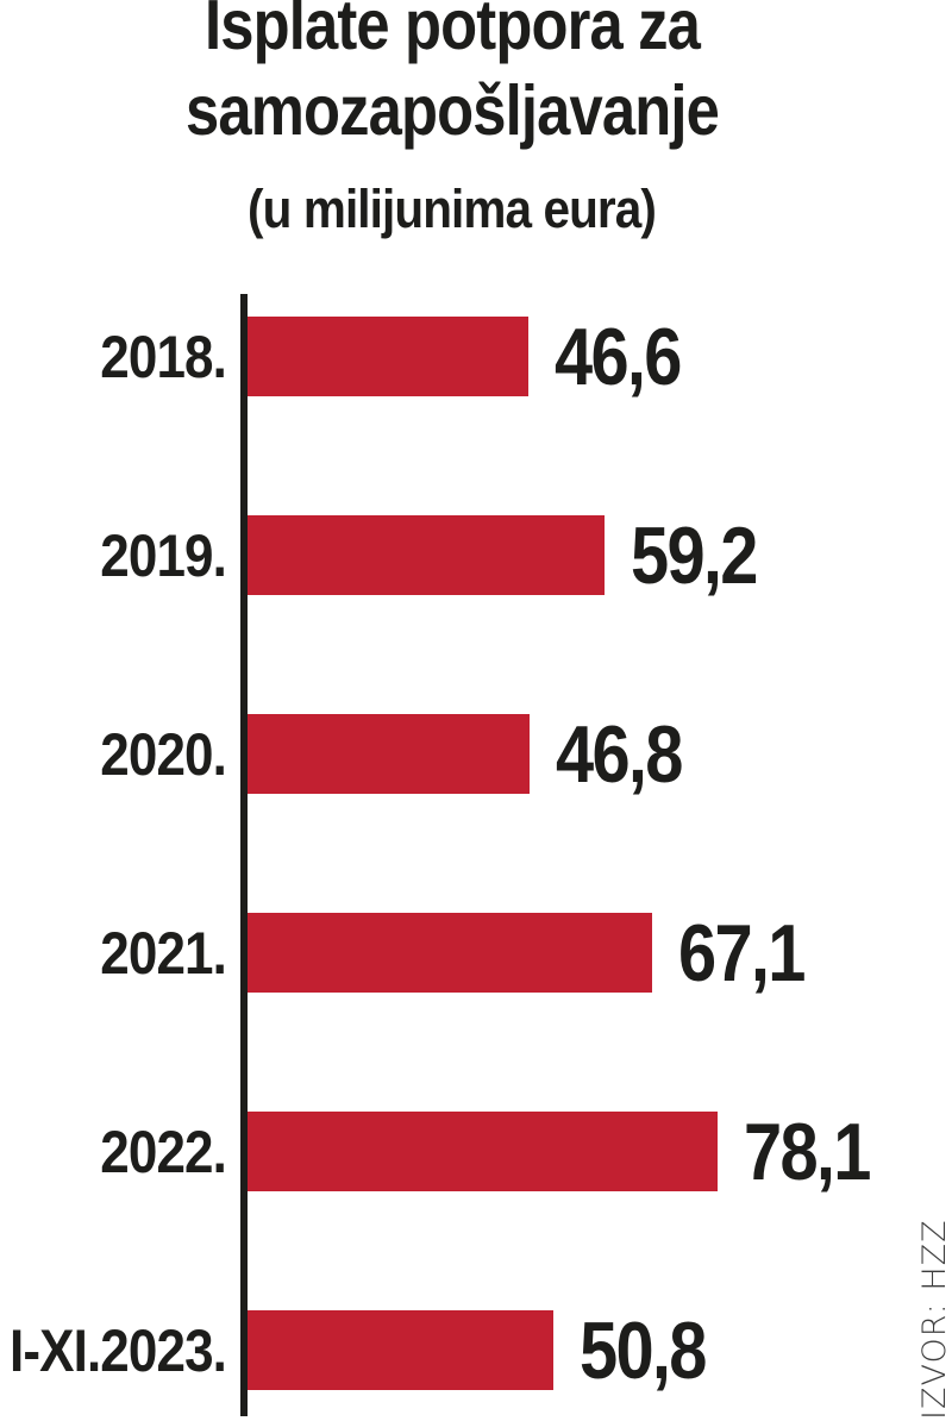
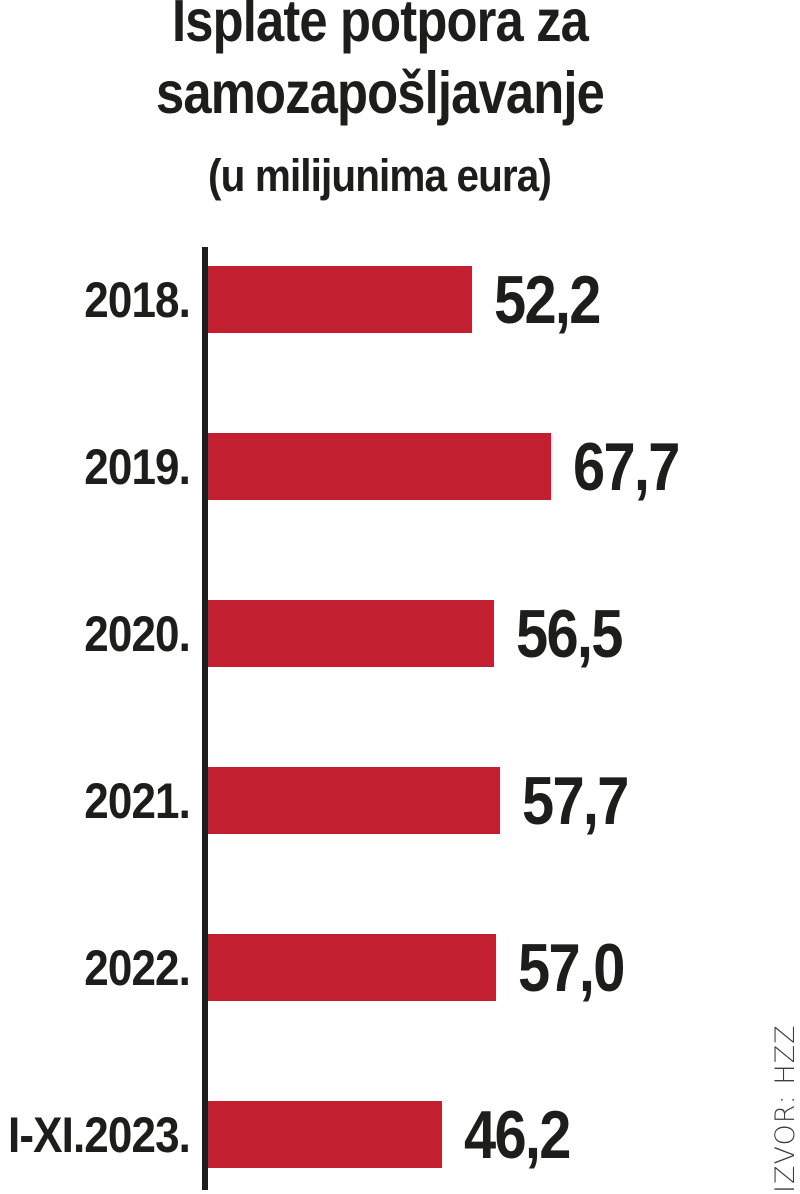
2018.: 46,6 -> 52,2
2019.: 59,2 -> 67,7
2020.: 46,8 -> 56,5
2021.: 67,1 -> 57,7
2022.: 78,1 -> 57,0
I-XI.2023.: 50,8 -> 46,2
